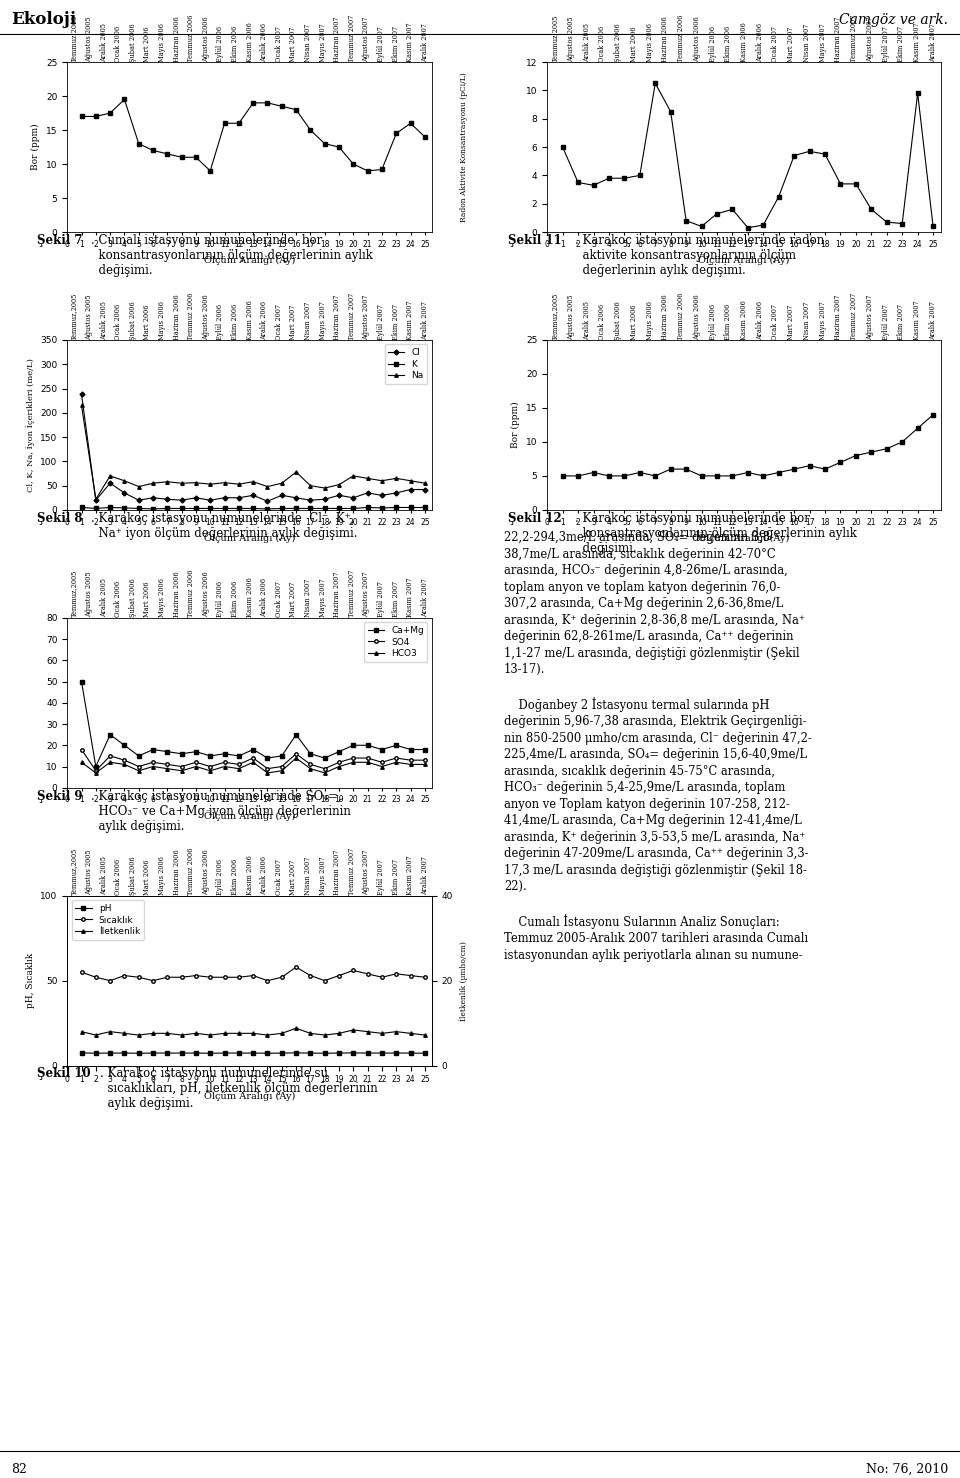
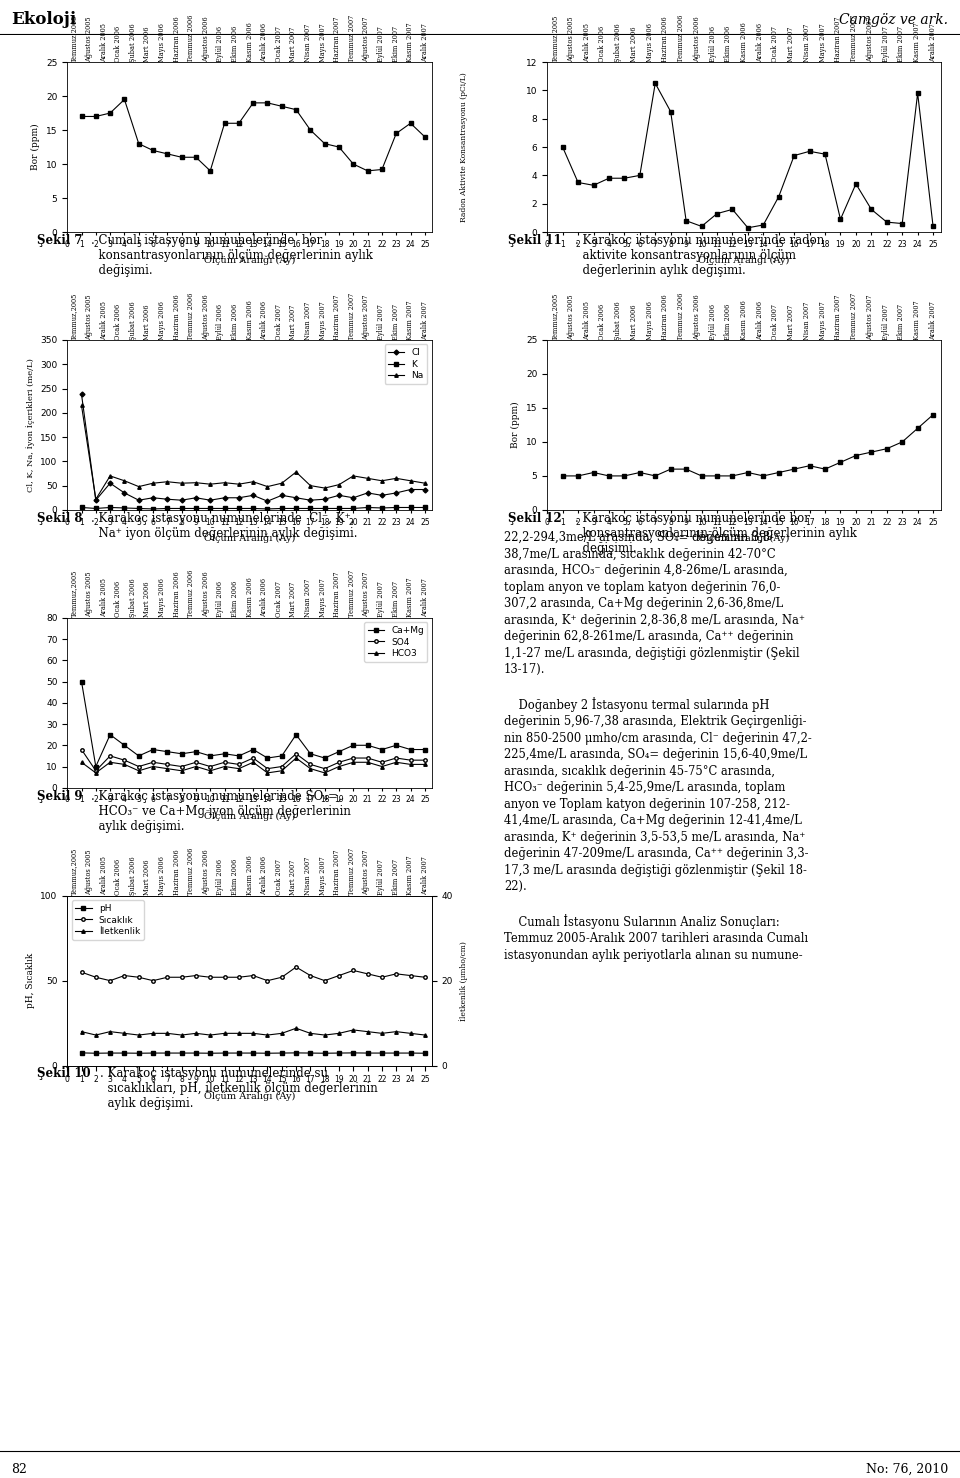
19: 3.4 -> 0.9
